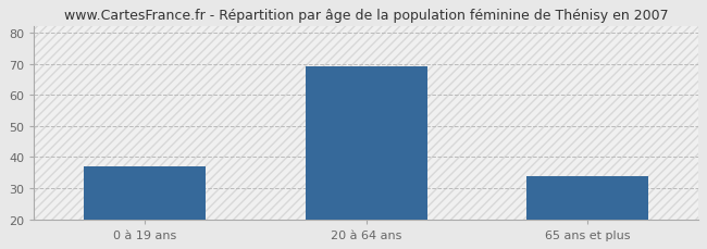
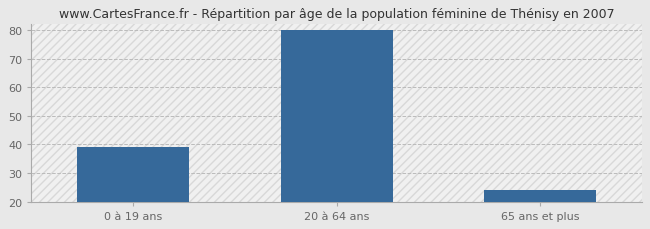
0 à 19 ans: 37 -> 39
20 à 64 ans: 69 -> 80
65 ans et plus: 34 -> 24
